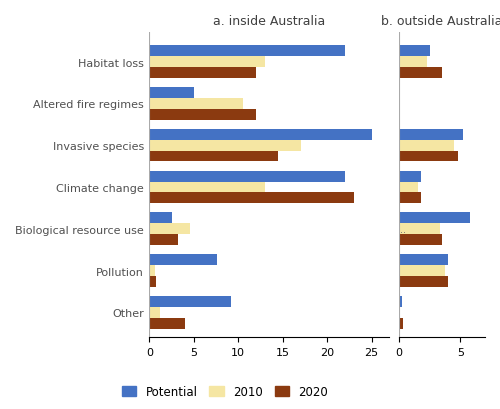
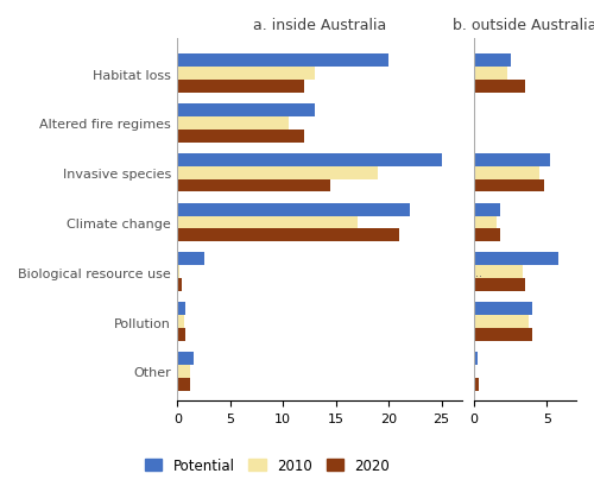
a. inside Australia/Potential/Habitat loss: 22.0 -> 20.0
a. inside Australia/Potential/Altered fire regimes: 5.0 -> 13.0
a. inside Australia/2010/Invasive species: 17.0 -> 19.0
a. inside Australia/2010/Climate change: 13.0 -> 17.0
a. inside Australia/2020/Climate change: 23.0 -> 21.0
a. inside Australia/2010/Biological resource use: 4.6 -> 0.2
a. inside Australia/2020/Biological resource use: 3.2 -> 0.4
a. inside Australia/Potential/Pollution: 7.6 -> 0.8
a. inside Australia/Potential/Other: 9.2 -> 1.5
a. inside Australia/2020/Other: 4.0 -> 1.2
